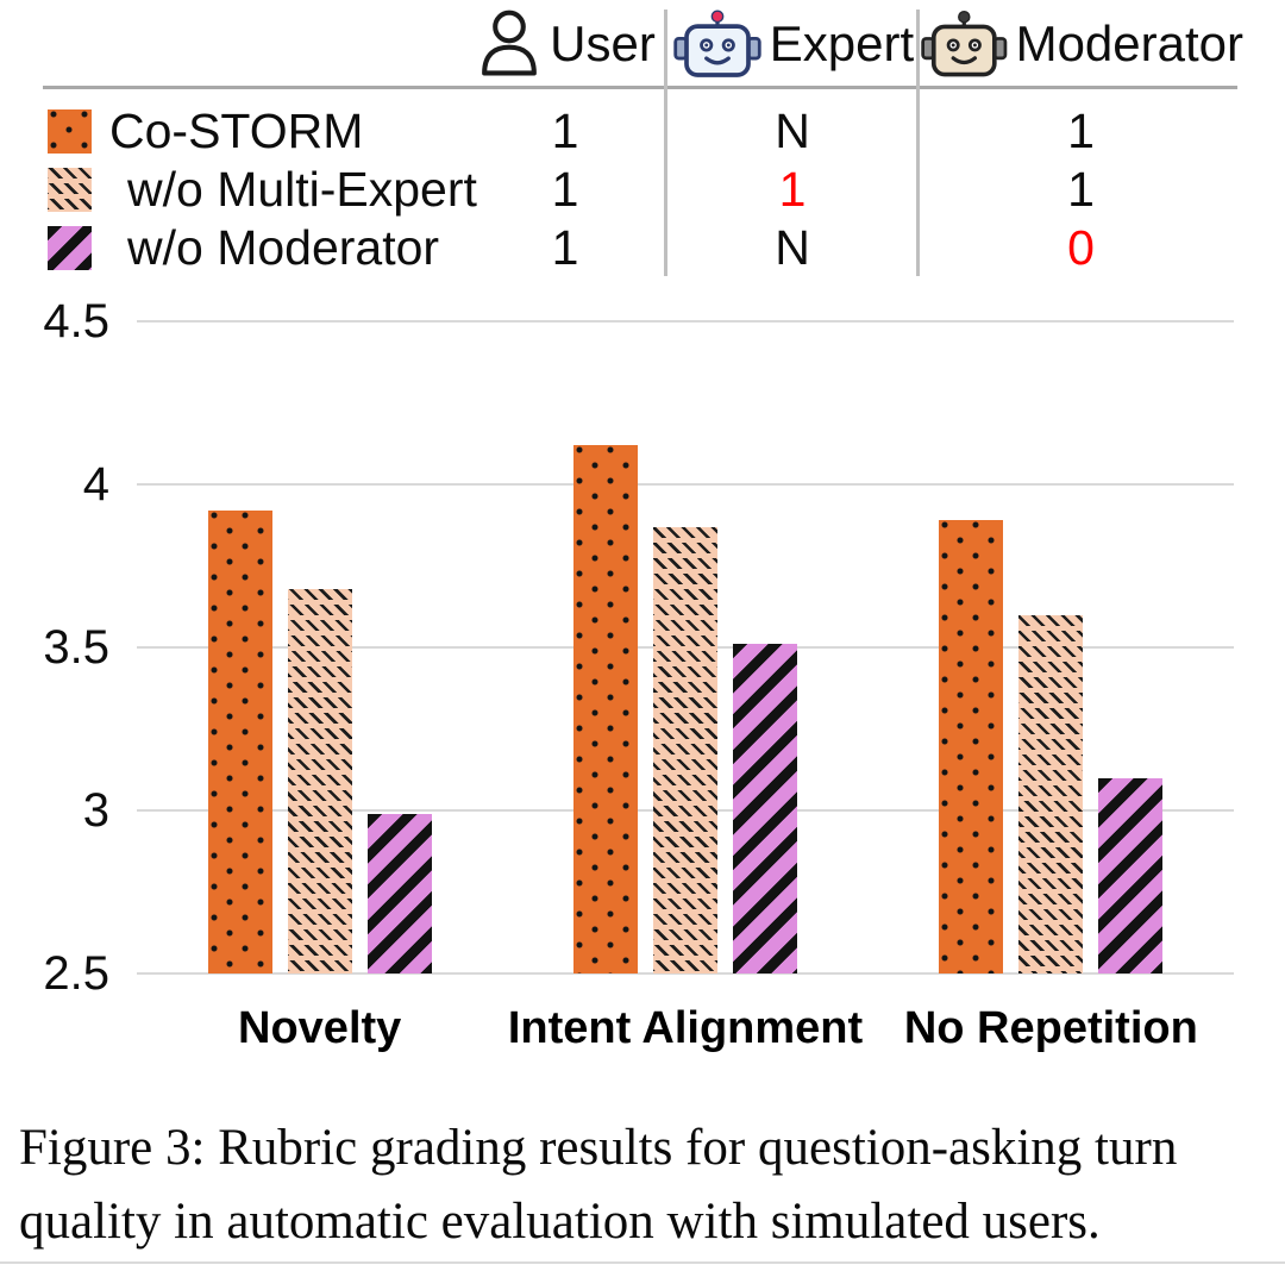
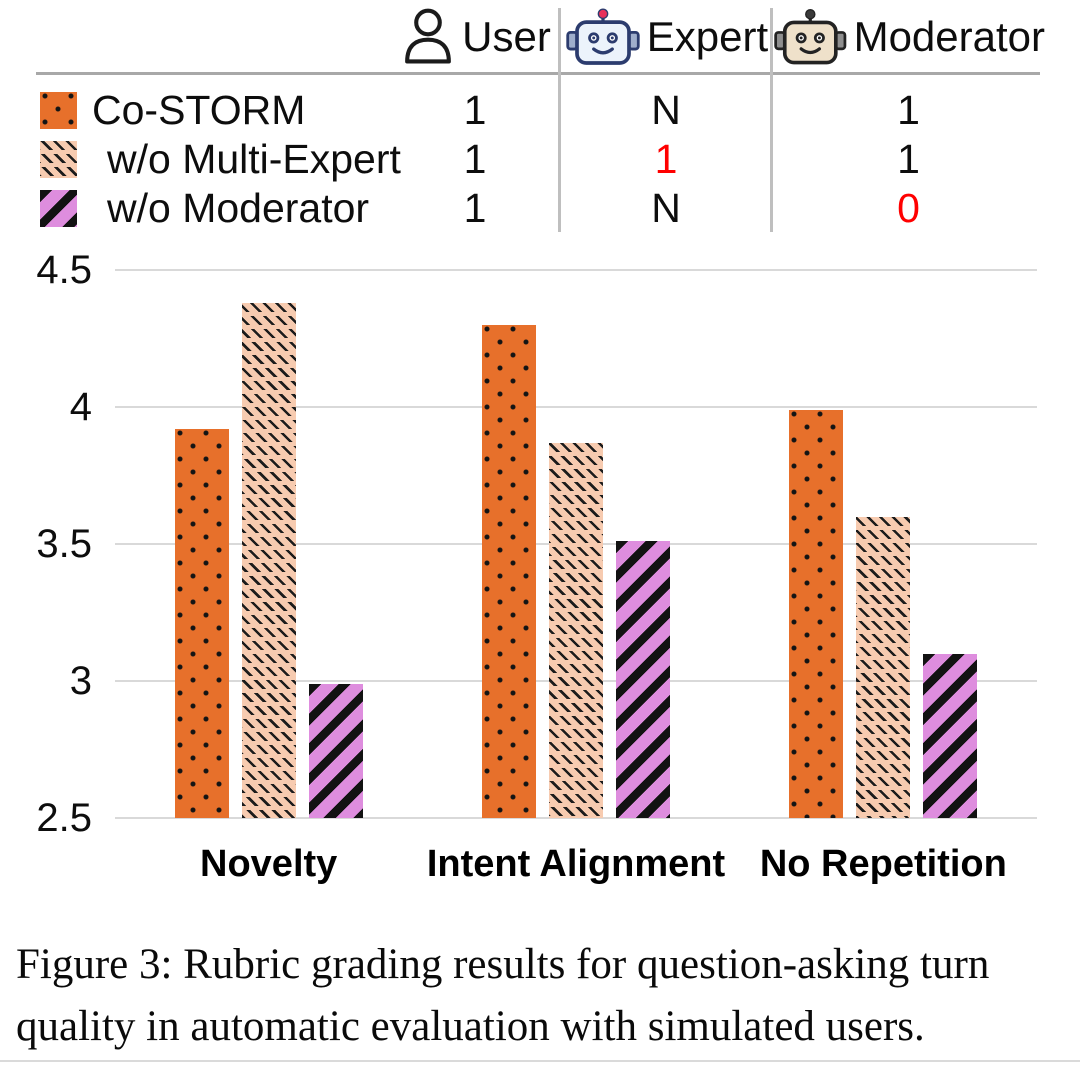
w/o Multi-Expert/Novelty: 3.68 -> 4.38
Co-STORM/Intent Alignment: 4.12 -> 4.30
Co-STORM/No Repetition: 3.89 -> 3.99
